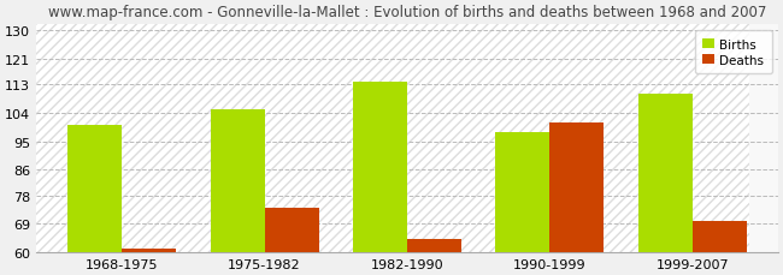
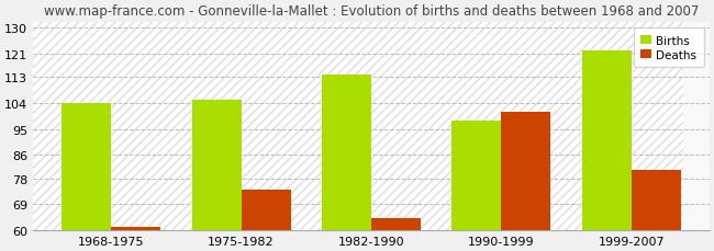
Births/1968-1975: 100 -> 104
Births/1999-2007: 110 -> 122
Deaths/1999-2007: 70 -> 81
